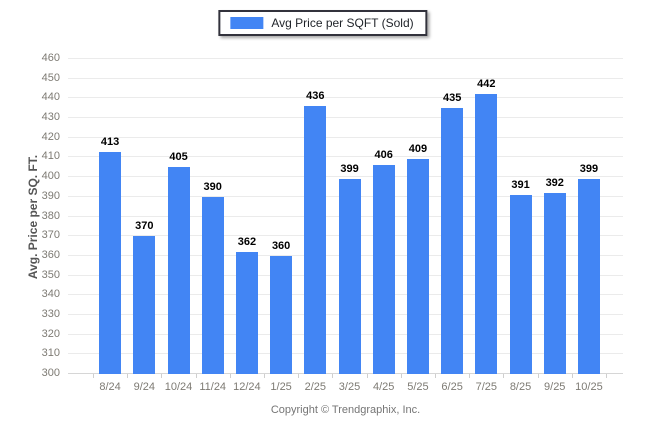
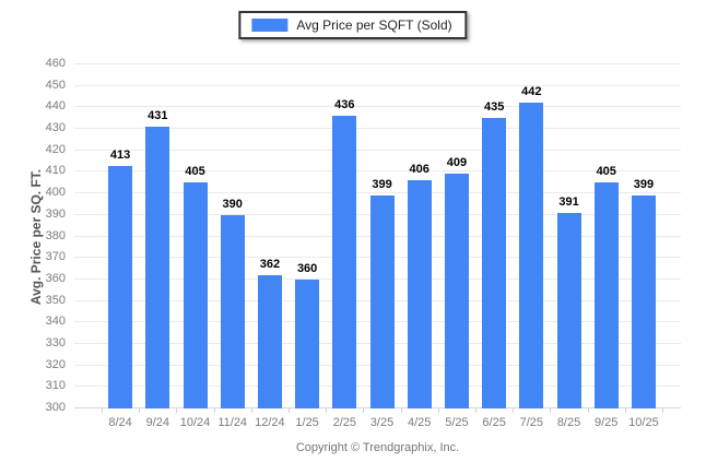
9/24: 370 -> 431
9/25: 392 -> 405
